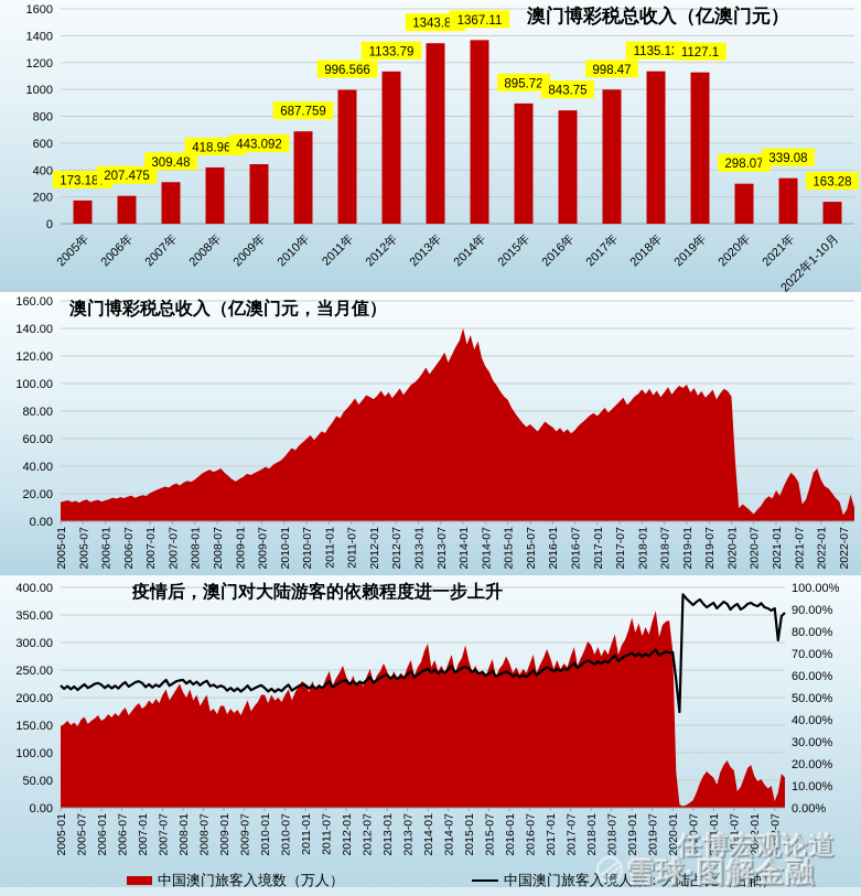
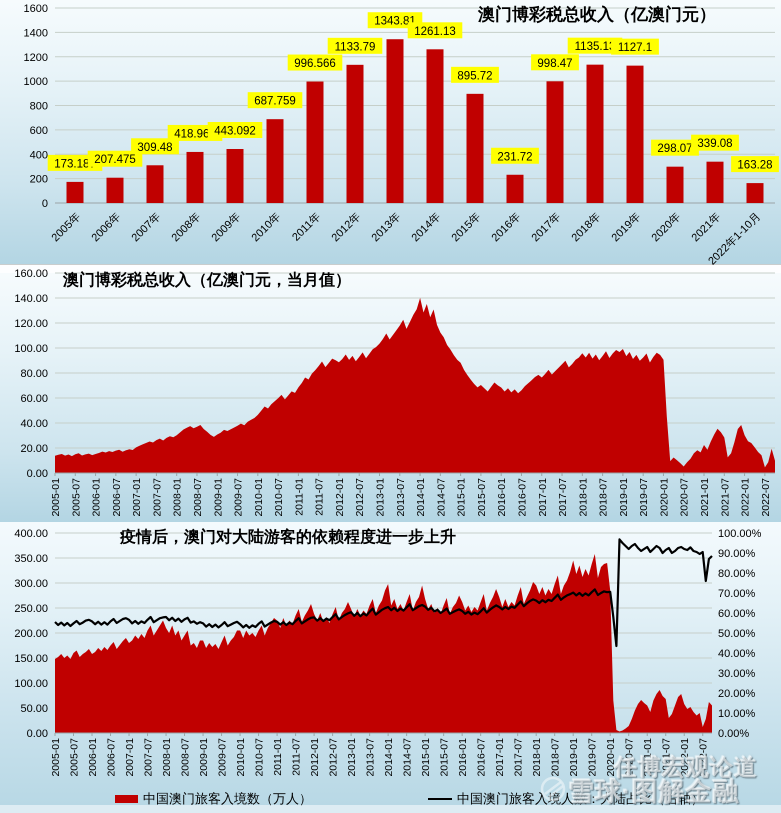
澳门博彩税总收入（亿澳门元）/2014年: 1367.11 -> 1261.13
澳门博彩税总收入（亿澳门元）/2016年: 843.75 -> 231.72
